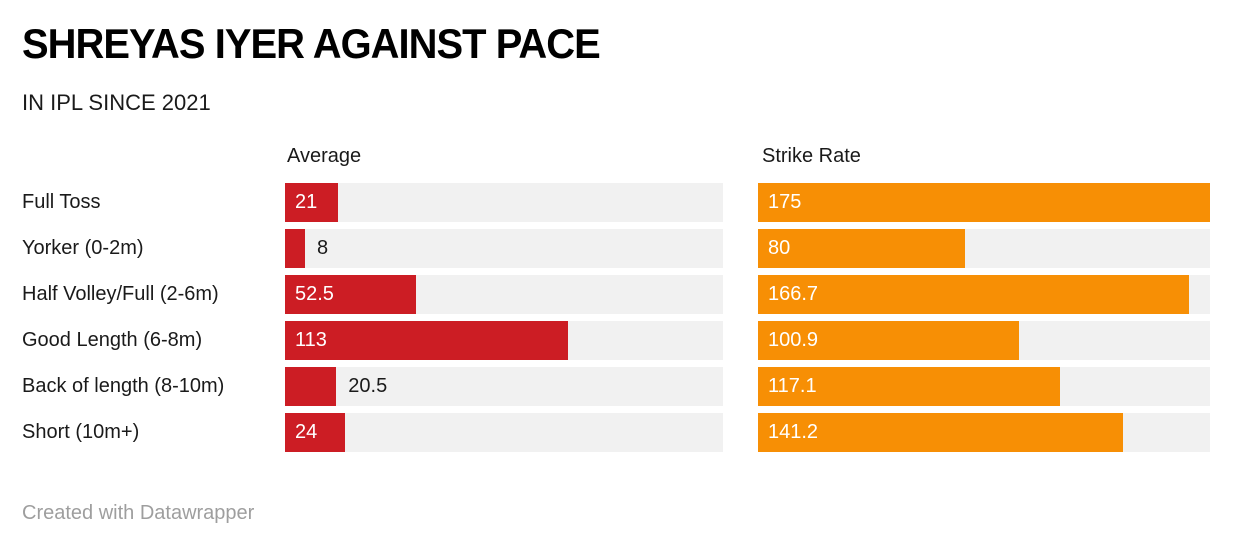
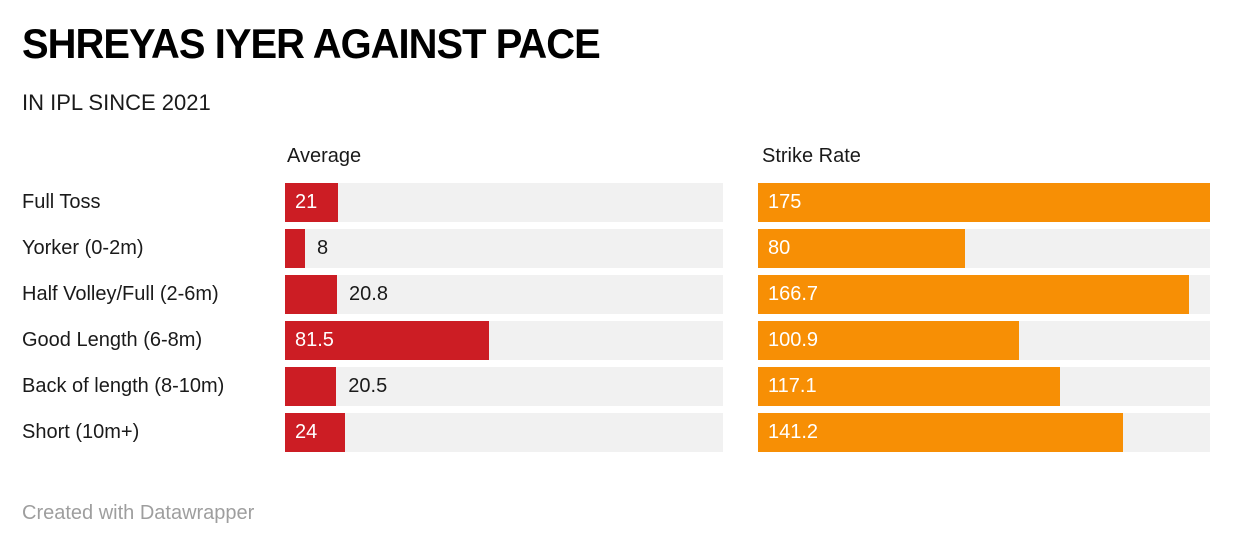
Average/Half Volley/Full (2-6m): 52.5 -> 20.8
Average/Good Length (6-8m): 113 -> 81.5
